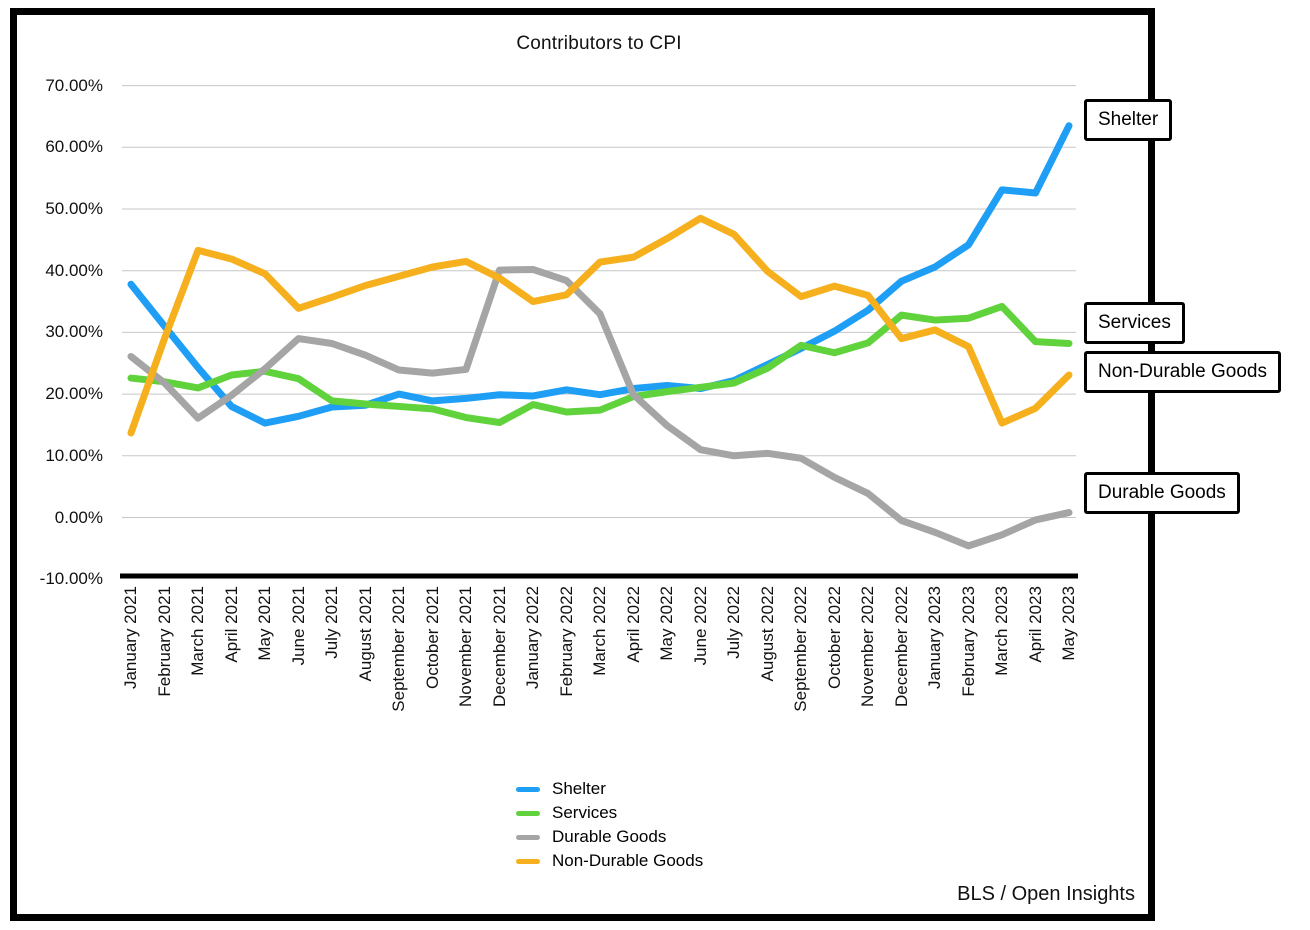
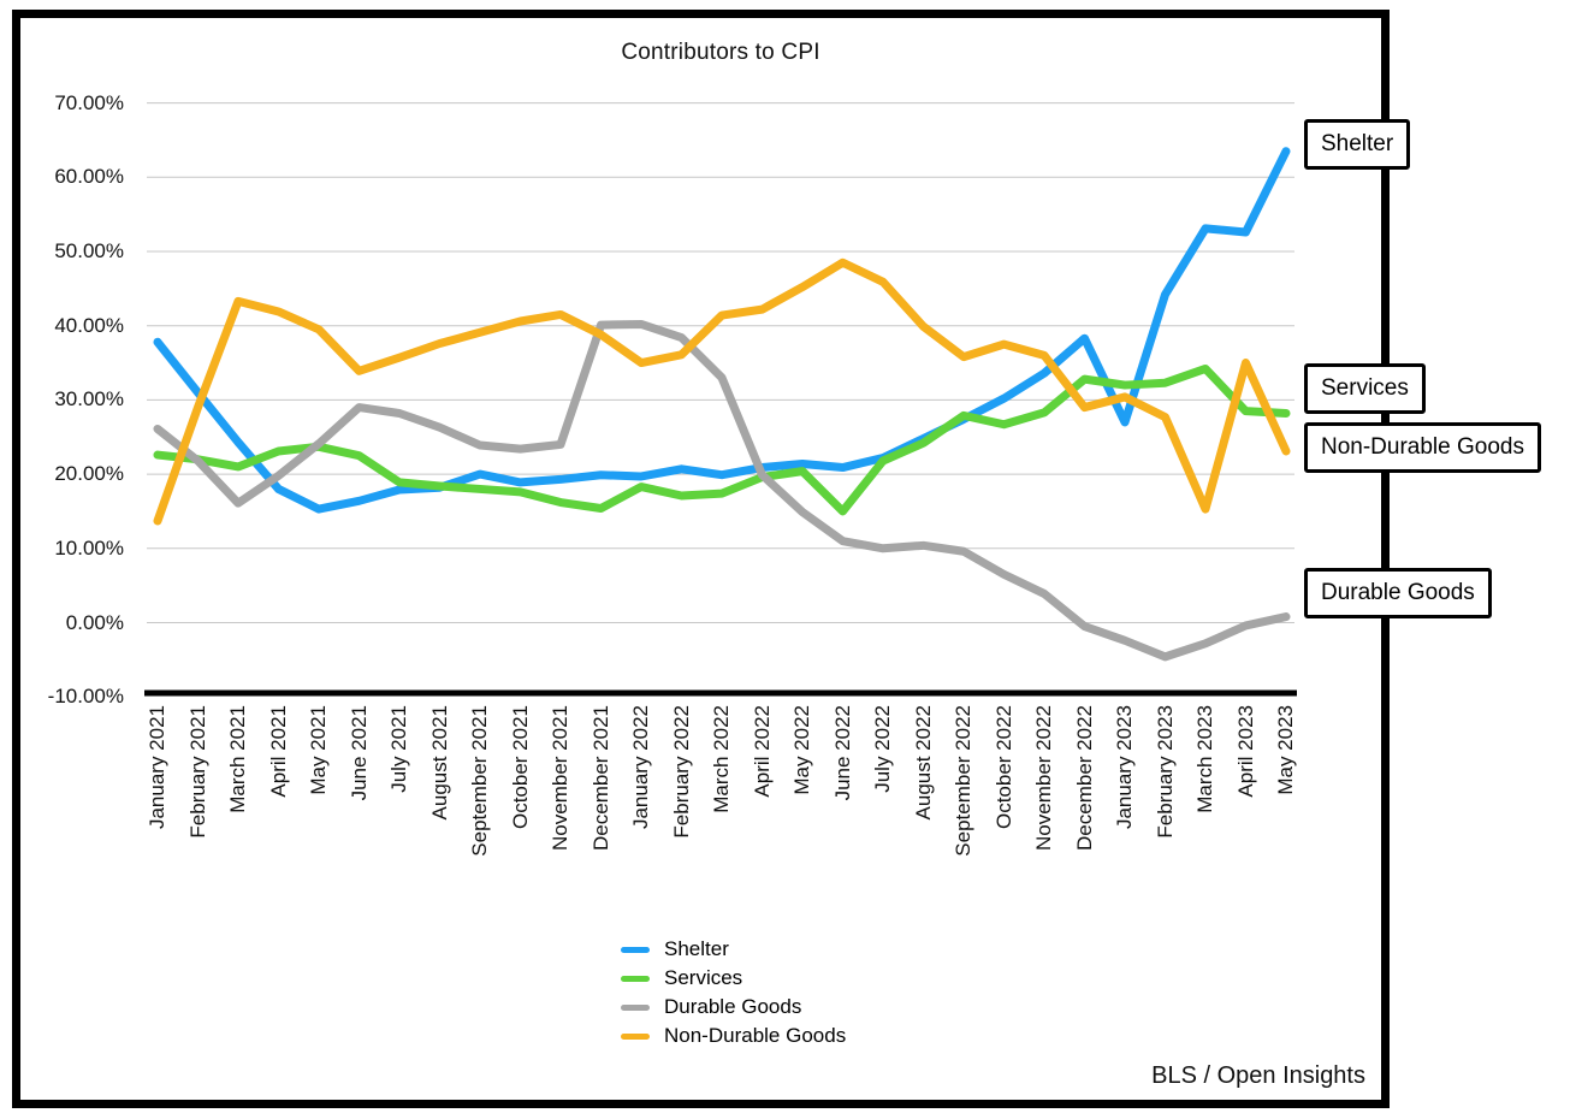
Services/June 2022: 21% -> 15%
Shelter/January 2023: 41% -> 27%
Non-Durable Goods/April 2023: 18% -> 35%
